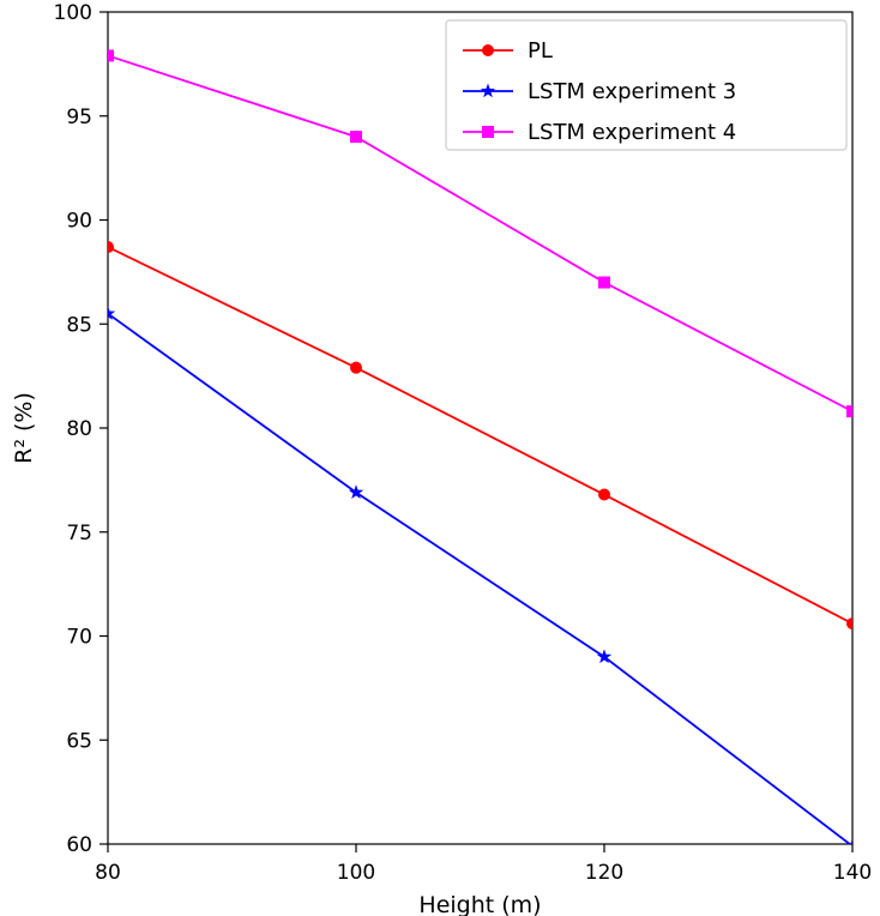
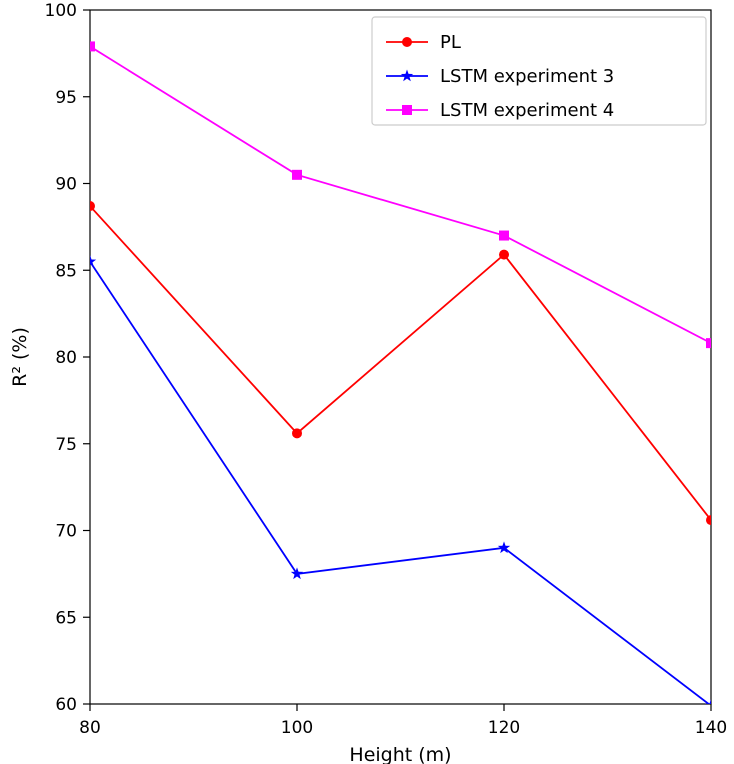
PL/100: 82.9 -> 75.6
LSTM experiment 3/100: 76.9 -> 67.5
LSTM experiment 4/100: 94.0 -> 90.5
PL/120: 76.8 -> 85.9
